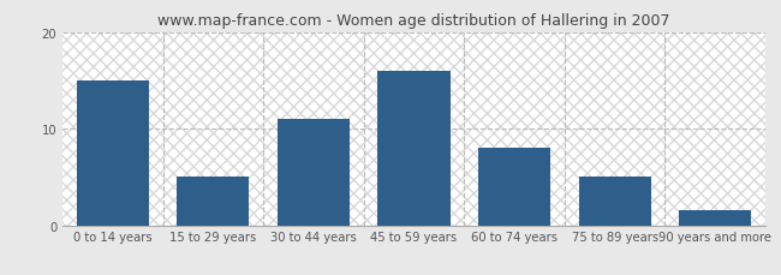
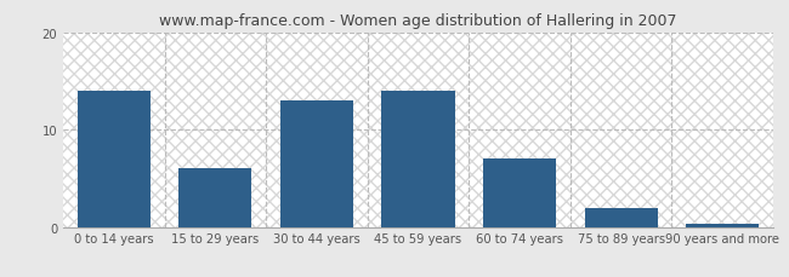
0 to 14 years: 15.0 -> 14.0
15 to 29 years: 5.0 -> 6.0
30 to 44 years: 11.0 -> 13.0
45 to 59 years: 16.0 -> 14.0
60 to 74 years: 8.0 -> 7.0
75 to 89 years: 5.0 -> 2.0
90 years and more: 1.6 -> 0.3
